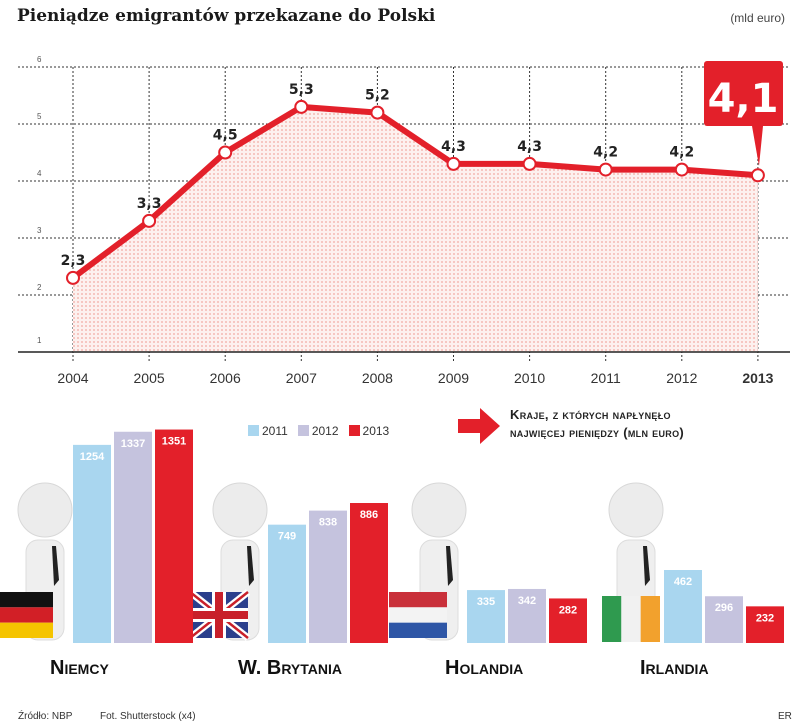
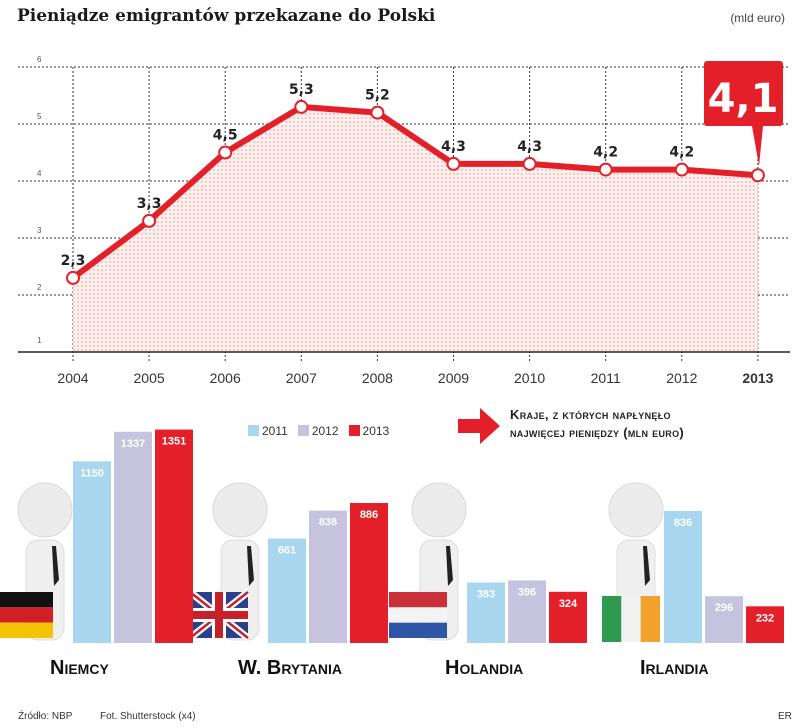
Kraje, z których napłynęło najwięcej pieniędzy (mln euro)/2011/Niemcy: 1254 -> 1150
Kraje, z których napłynęło najwięcej pieniędzy (mln euro)/2011/W. Brytania: 749 -> 661
Kraje, z których napłynęło najwięcej pieniędzy (mln euro)/2011/Holandia: 335 -> 383
Kraje, z których napłynęło najwięcej pieniędzy (mln euro)/2012/Holandia: 342 -> 396
Kraje, z których napłynęło najwięcej pieniędzy (mln euro)/2013/Holandia: 282 -> 324
Kraje, z których napłynęło najwięcej pieniędzy (mln euro)/2011/Irlandia: 462 -> 836
